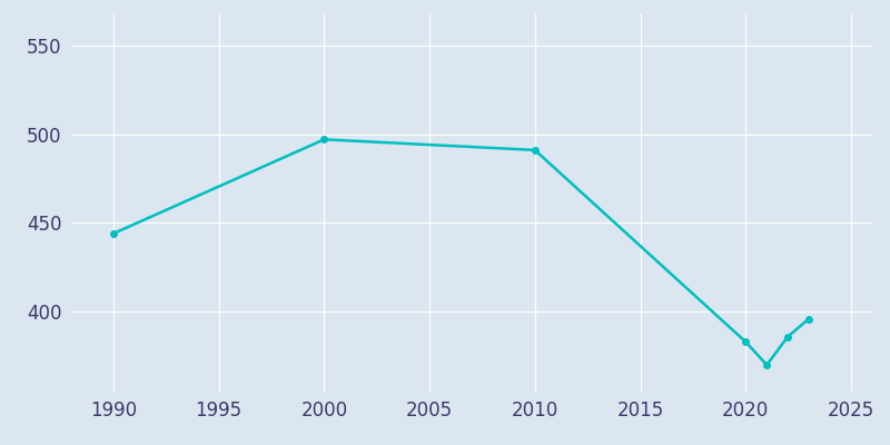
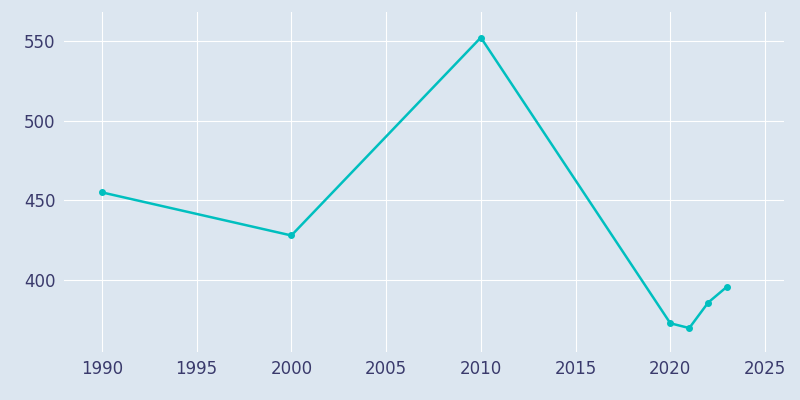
1990: 444 -> 455
2000: 497 -> 428
2010: 491 -> 552
2020: 383 -> 373
